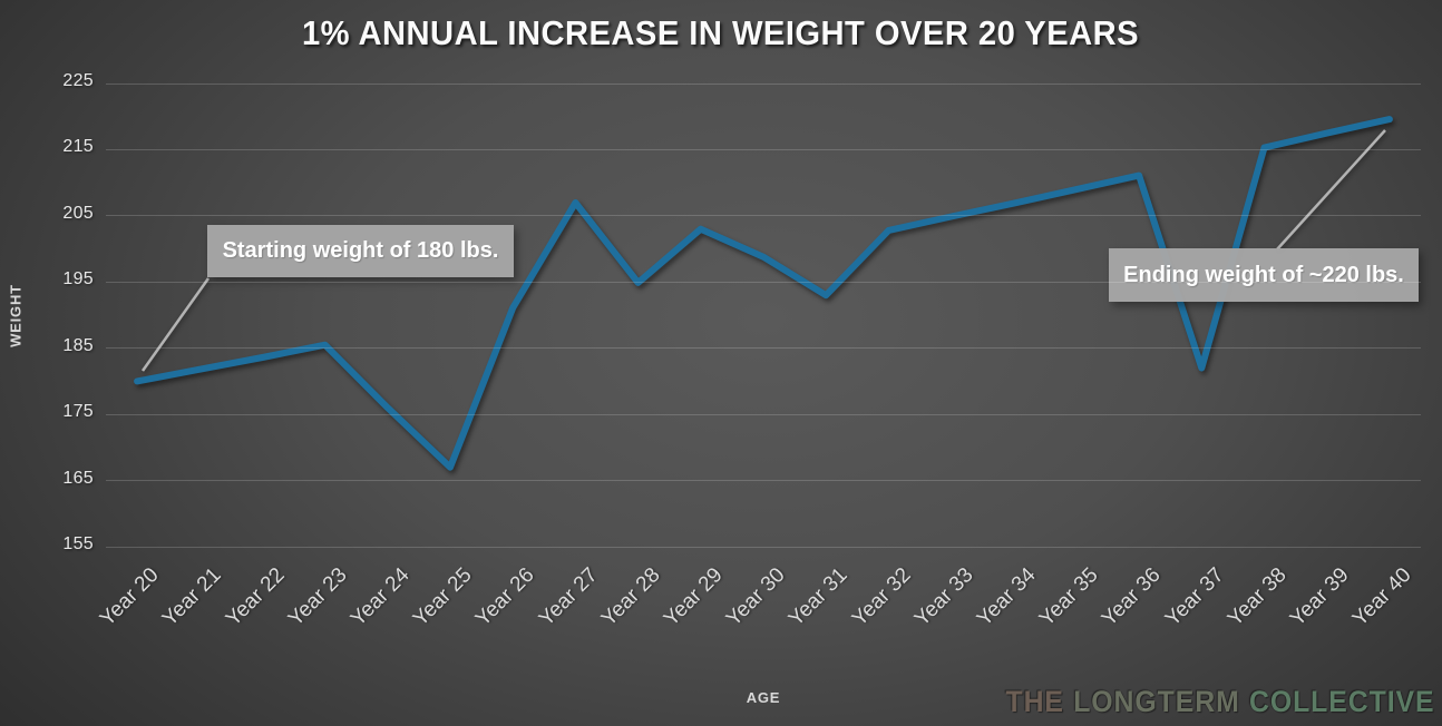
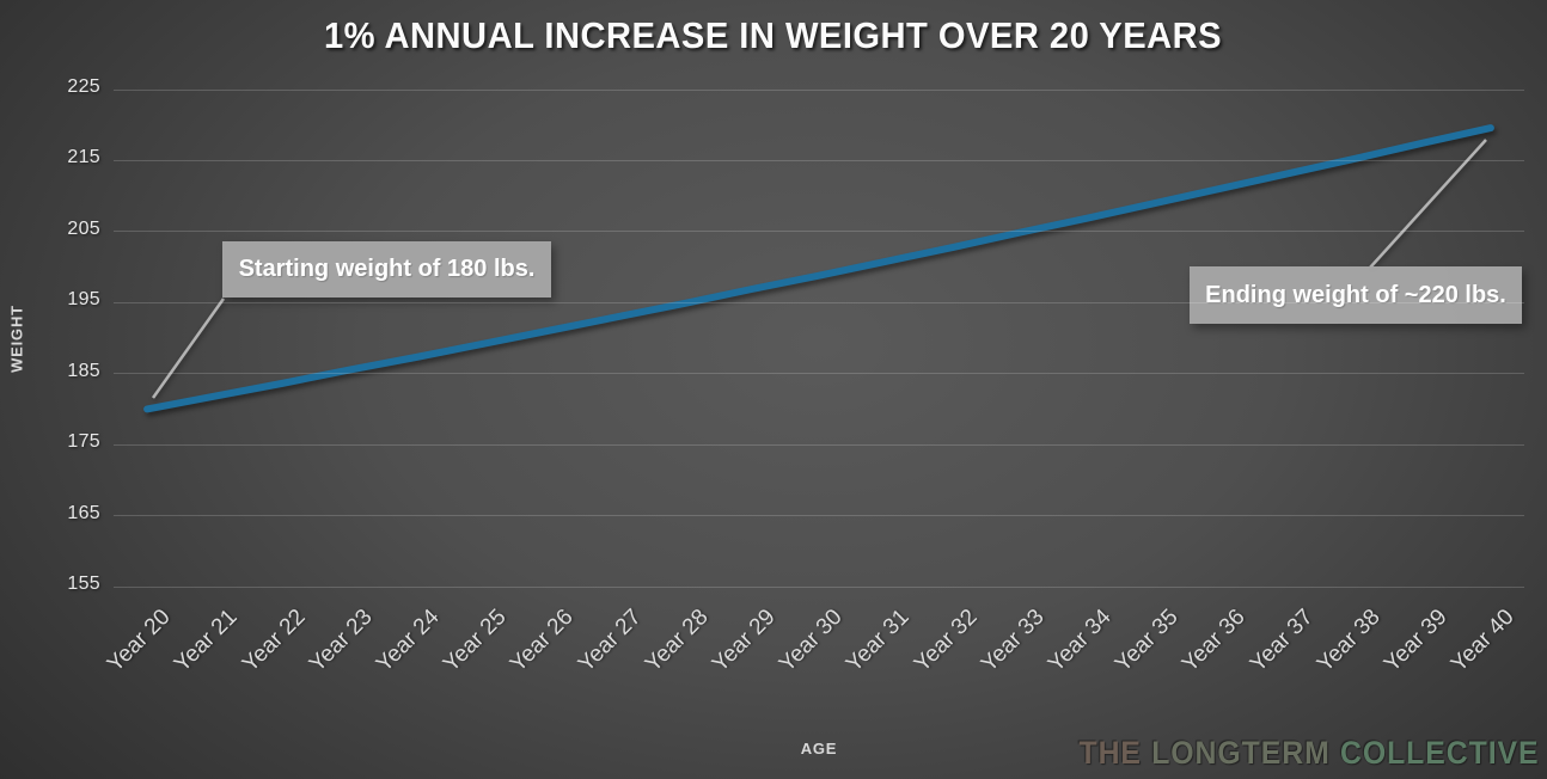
Year 24: 176 -> 187
Year 25: 167 -> 189
Year 27: 207 -> 193
Year 29: 203 -> 197
Year 31: 193 -> 201
Year 37: 182 -> 213
